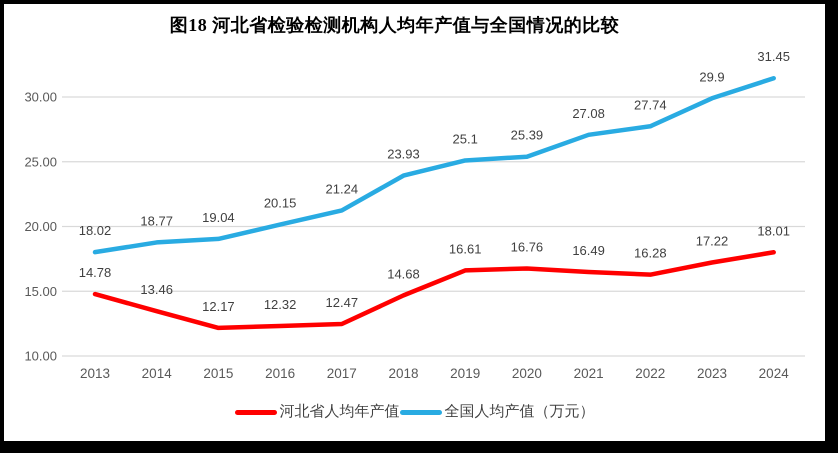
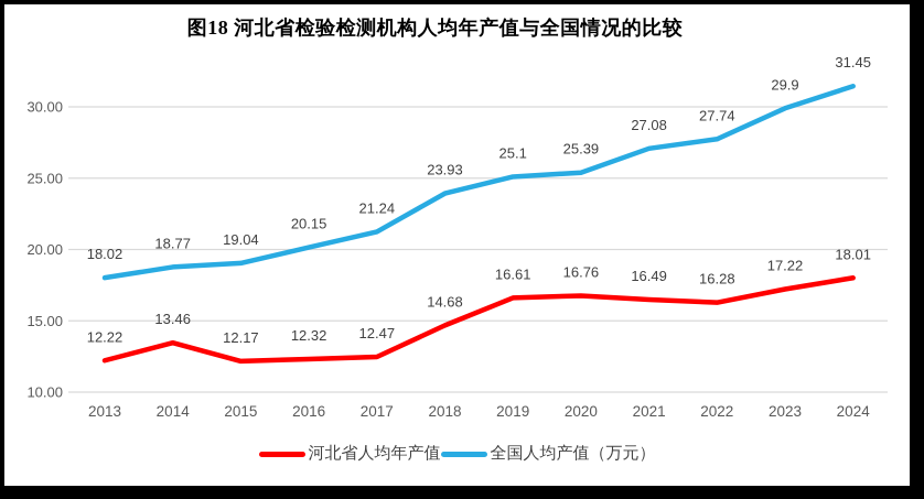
河北省人均年产值/2013: 14.78 -> 12.22
